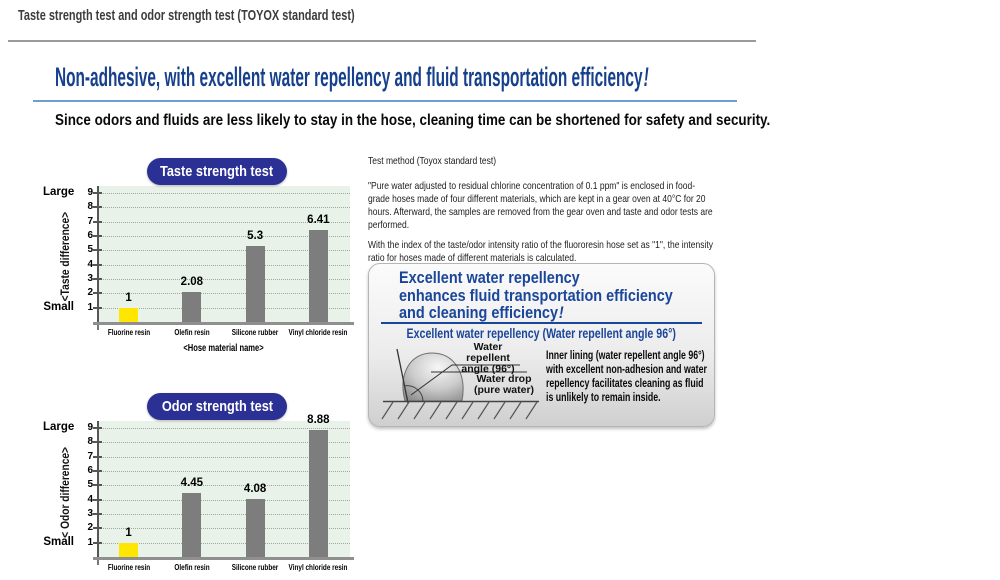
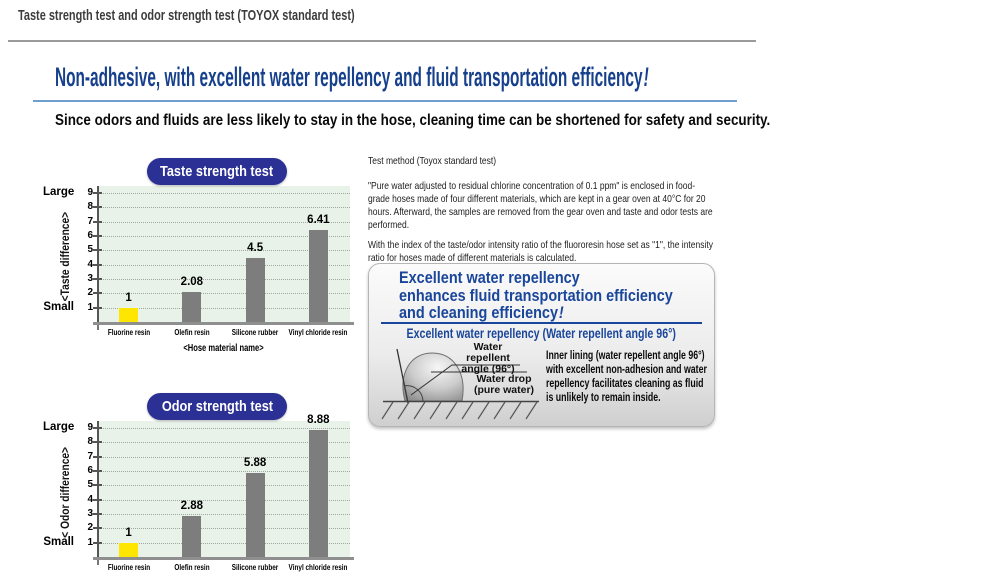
Taste strength test/Silicone rubber: 5.3 -> 4.5
Odor strength test/Olefin resin: 4.45 -> 2.88
Odor strength test/Silicone rubber: 4.08 -> 5.88
